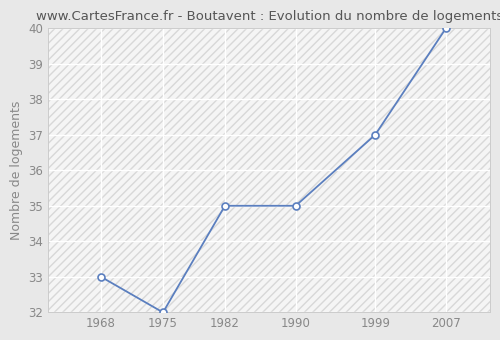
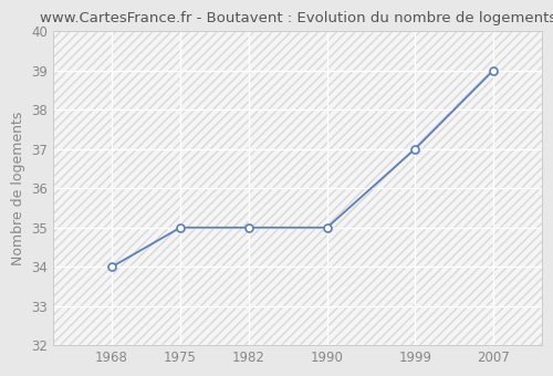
1968: 33 -> 34
1975: 32 -> 35
2007: 40 -> 39
